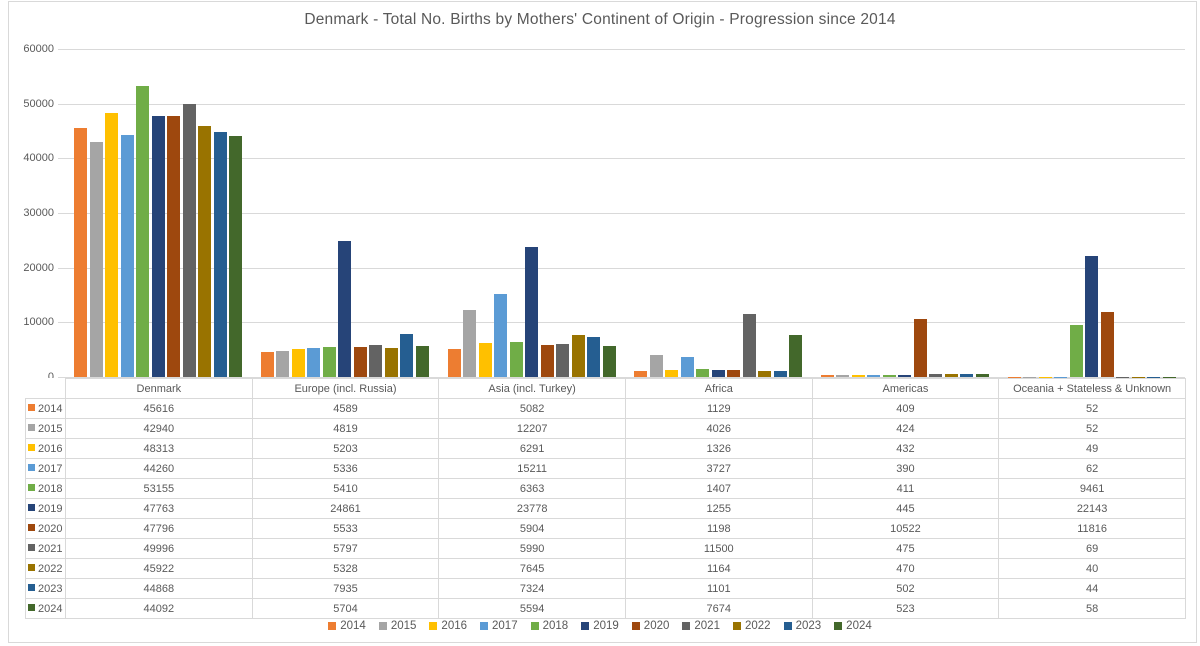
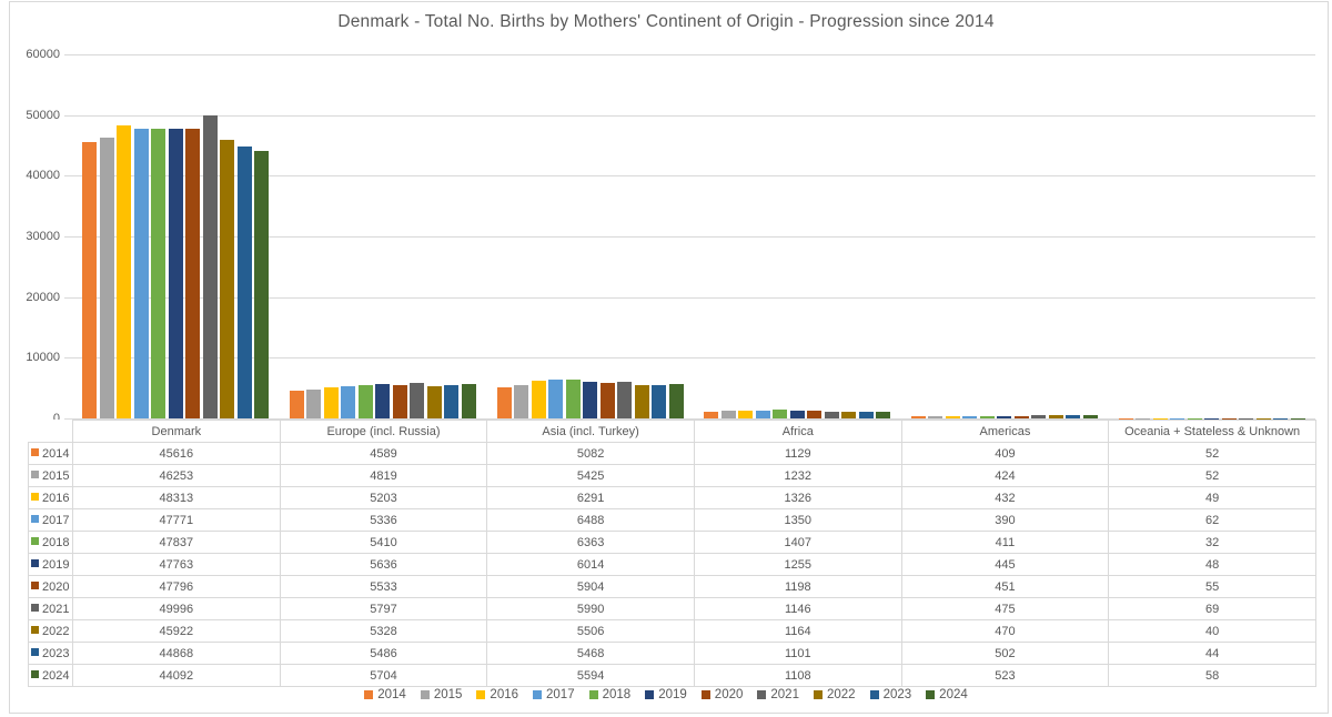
2015/Denmark: 42940 -> 46253
2017/Denmark: 44260 -> 47771
2018/Denmark: 53155 -> 47837
2019/Europe (incl. Russia): 24861 -> 5636
2023/Europe (incl. Russia): 7935 -> 5486
2015/Asia (incl. Turkey): 12207 -> 5425
2017/Asia (incl. Turkey): 15211 -> 6488
2019/Asia (incl. Turkey): 23778 -> 6014
2022/Asia (incl. Turkey): 7645 -> 5506
2023/Asia (incl. Turkey): 7324 -> 5468
2015/Africa: 4026 -> 1232
2017/Africa: 3727 -> 1350
2021/Africa: 11500 -> 1146
2024/Africa: 7674 -> 1108
2020/Americas: 10522 -> 451
2018/Oceania + Stateless & Unknown: 9461 -> 32
2019/Oceania + Stateless & Unknown: 22143 -> 48
2020/Oceania + Stateless & Unknown: 11816 -> 55
